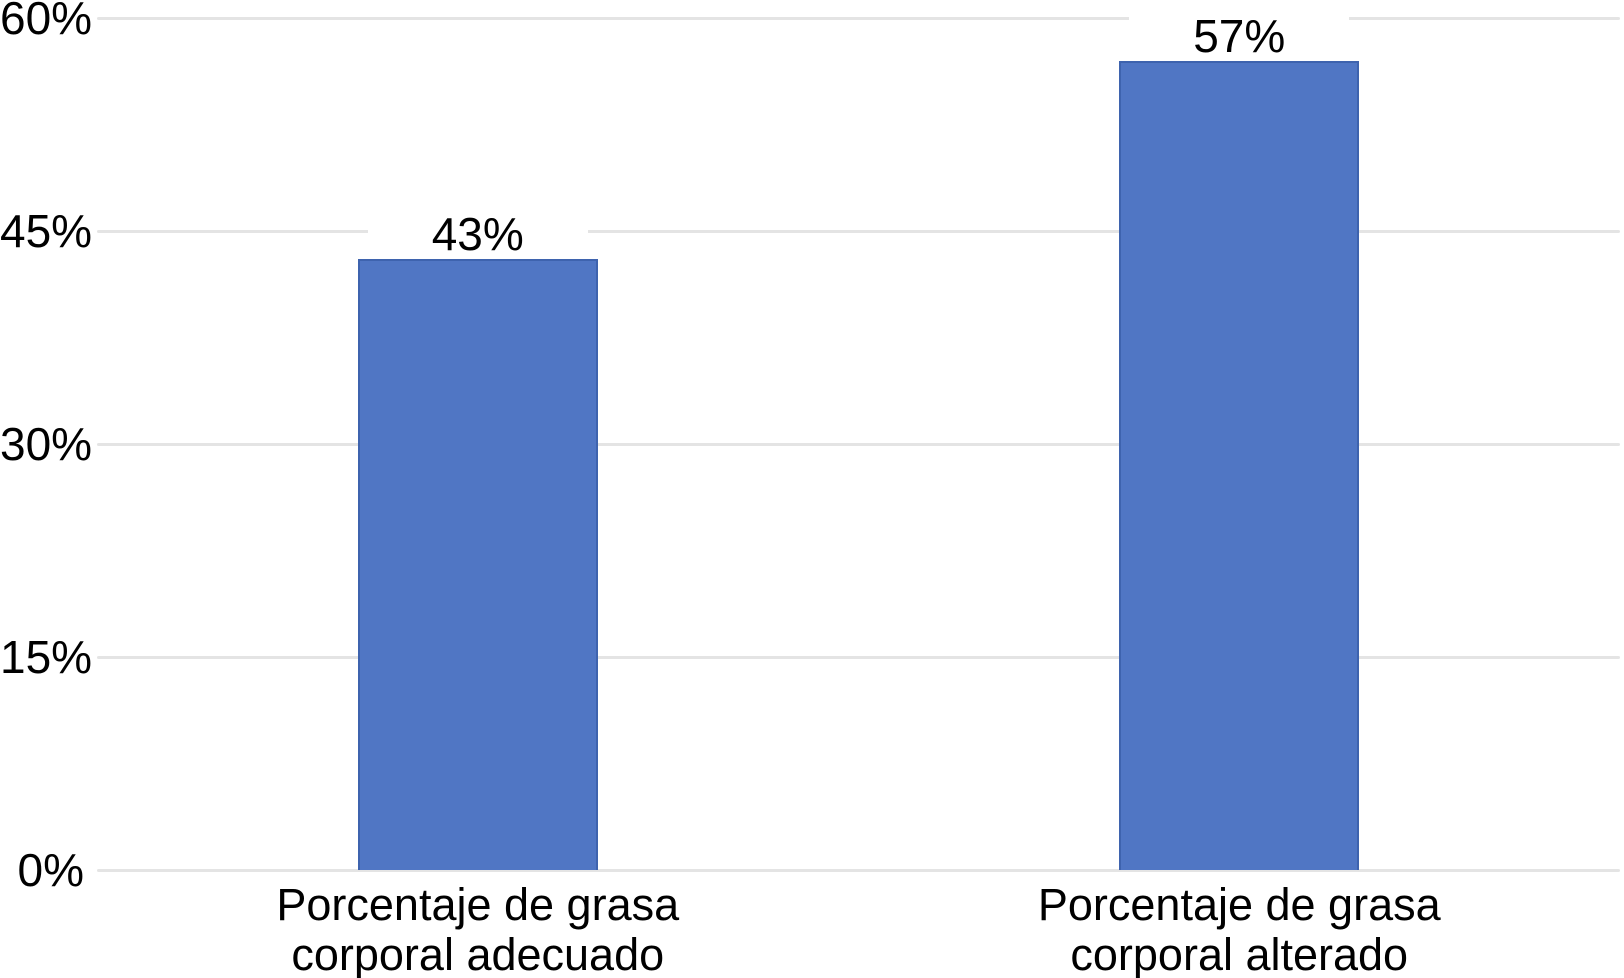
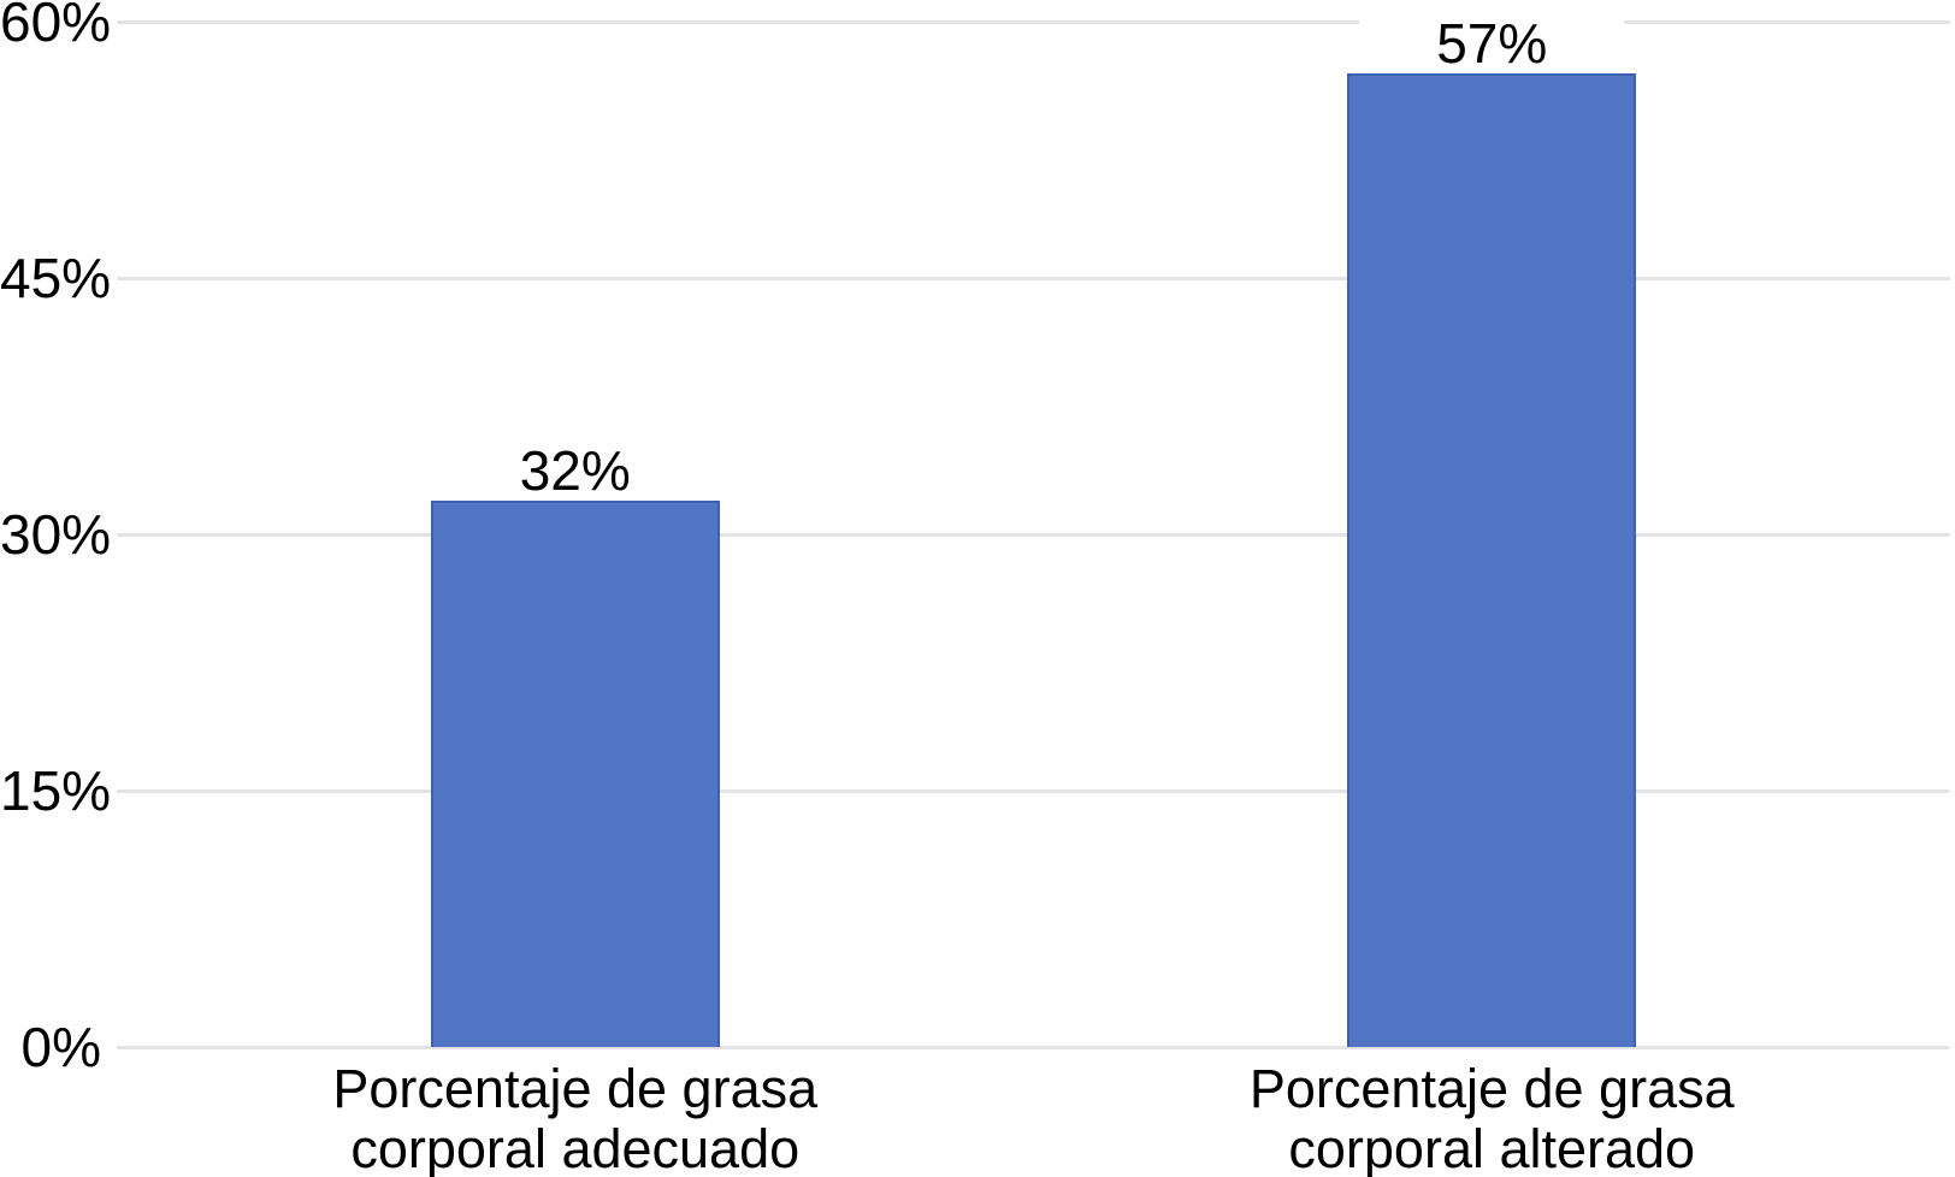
Porcentaje de grasa corporal adecuado: 43% -> 32%
